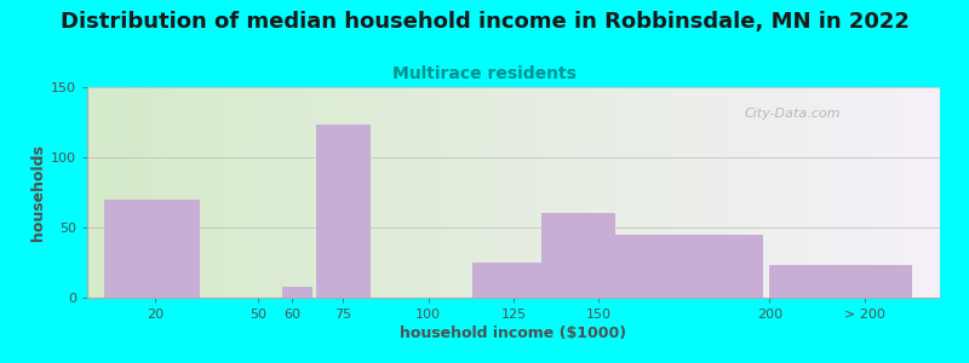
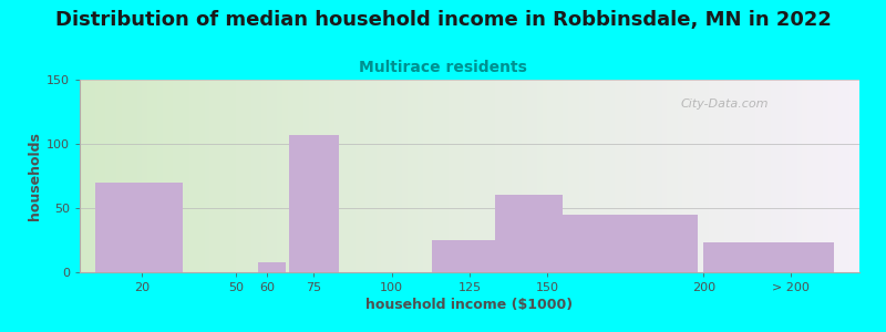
75: 123 -> 107
